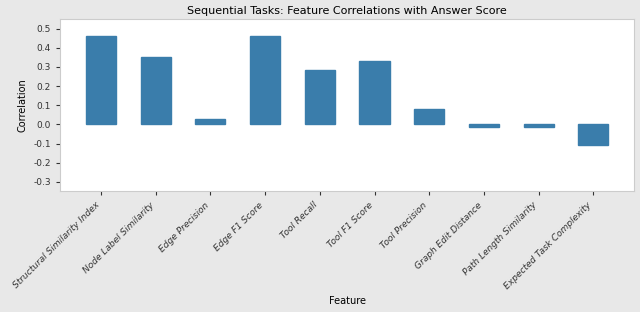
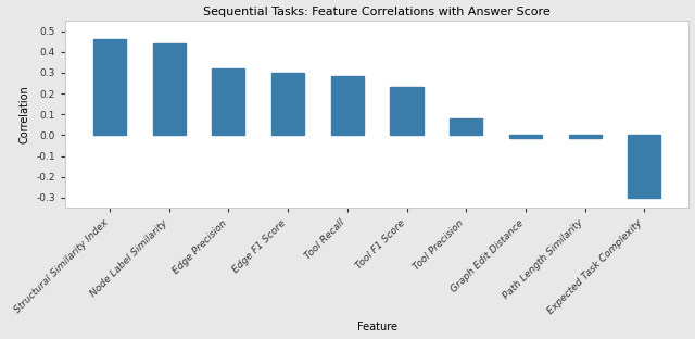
Node Label Similarity: 0.35 -> 0.44
Edge Precision: 0.03 -> 0.32
Edge F1 Score: 0.46 -> 0.30
Tool F1 Score: 0.33 -> 0.23
Expected Task Complexity: -0.11 -> -0.30
